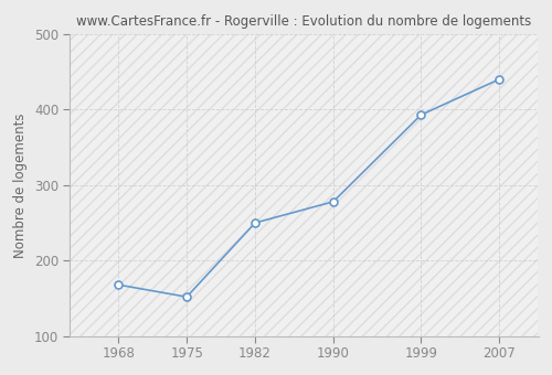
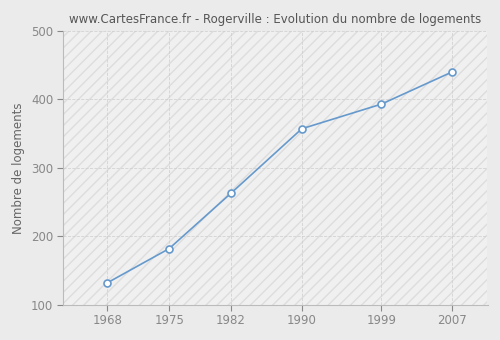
1968: 168 -> 132
1975: 152 -> 182
1982: 250 -> 263
1990: 278 -> 357
